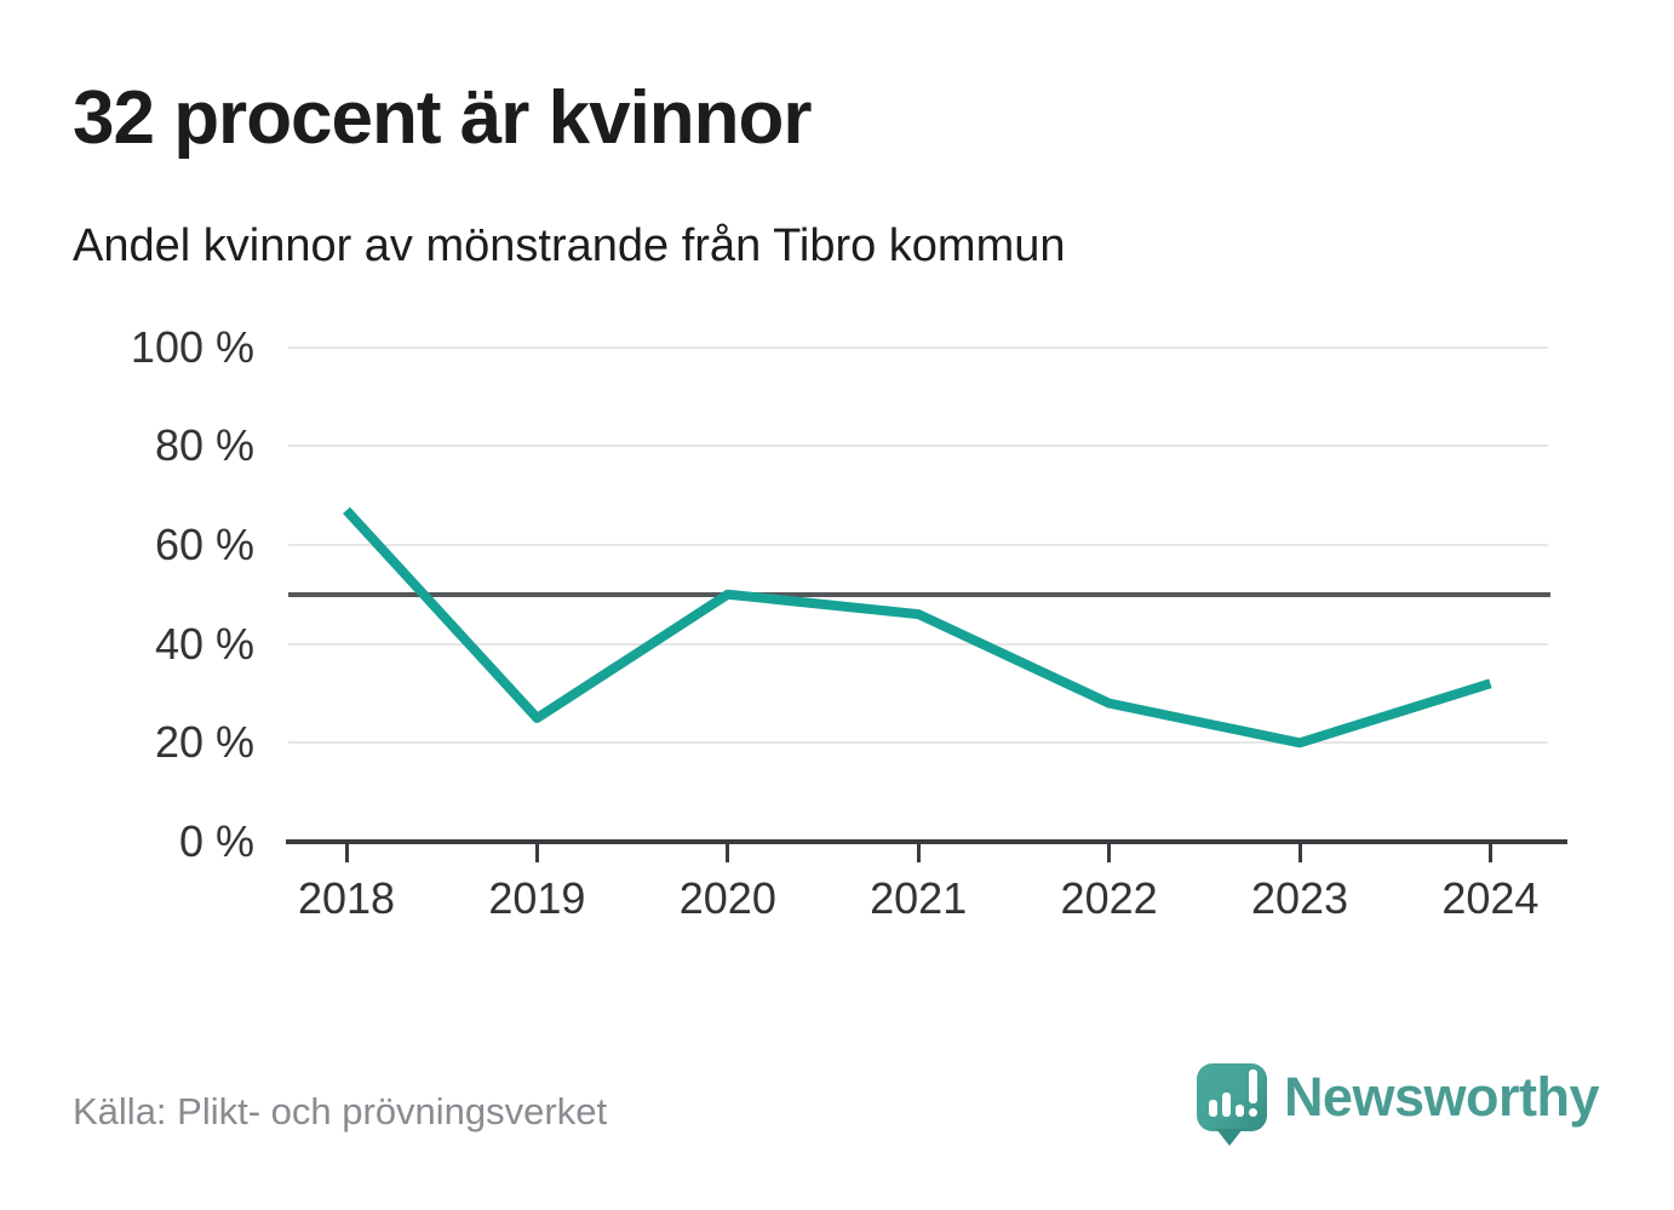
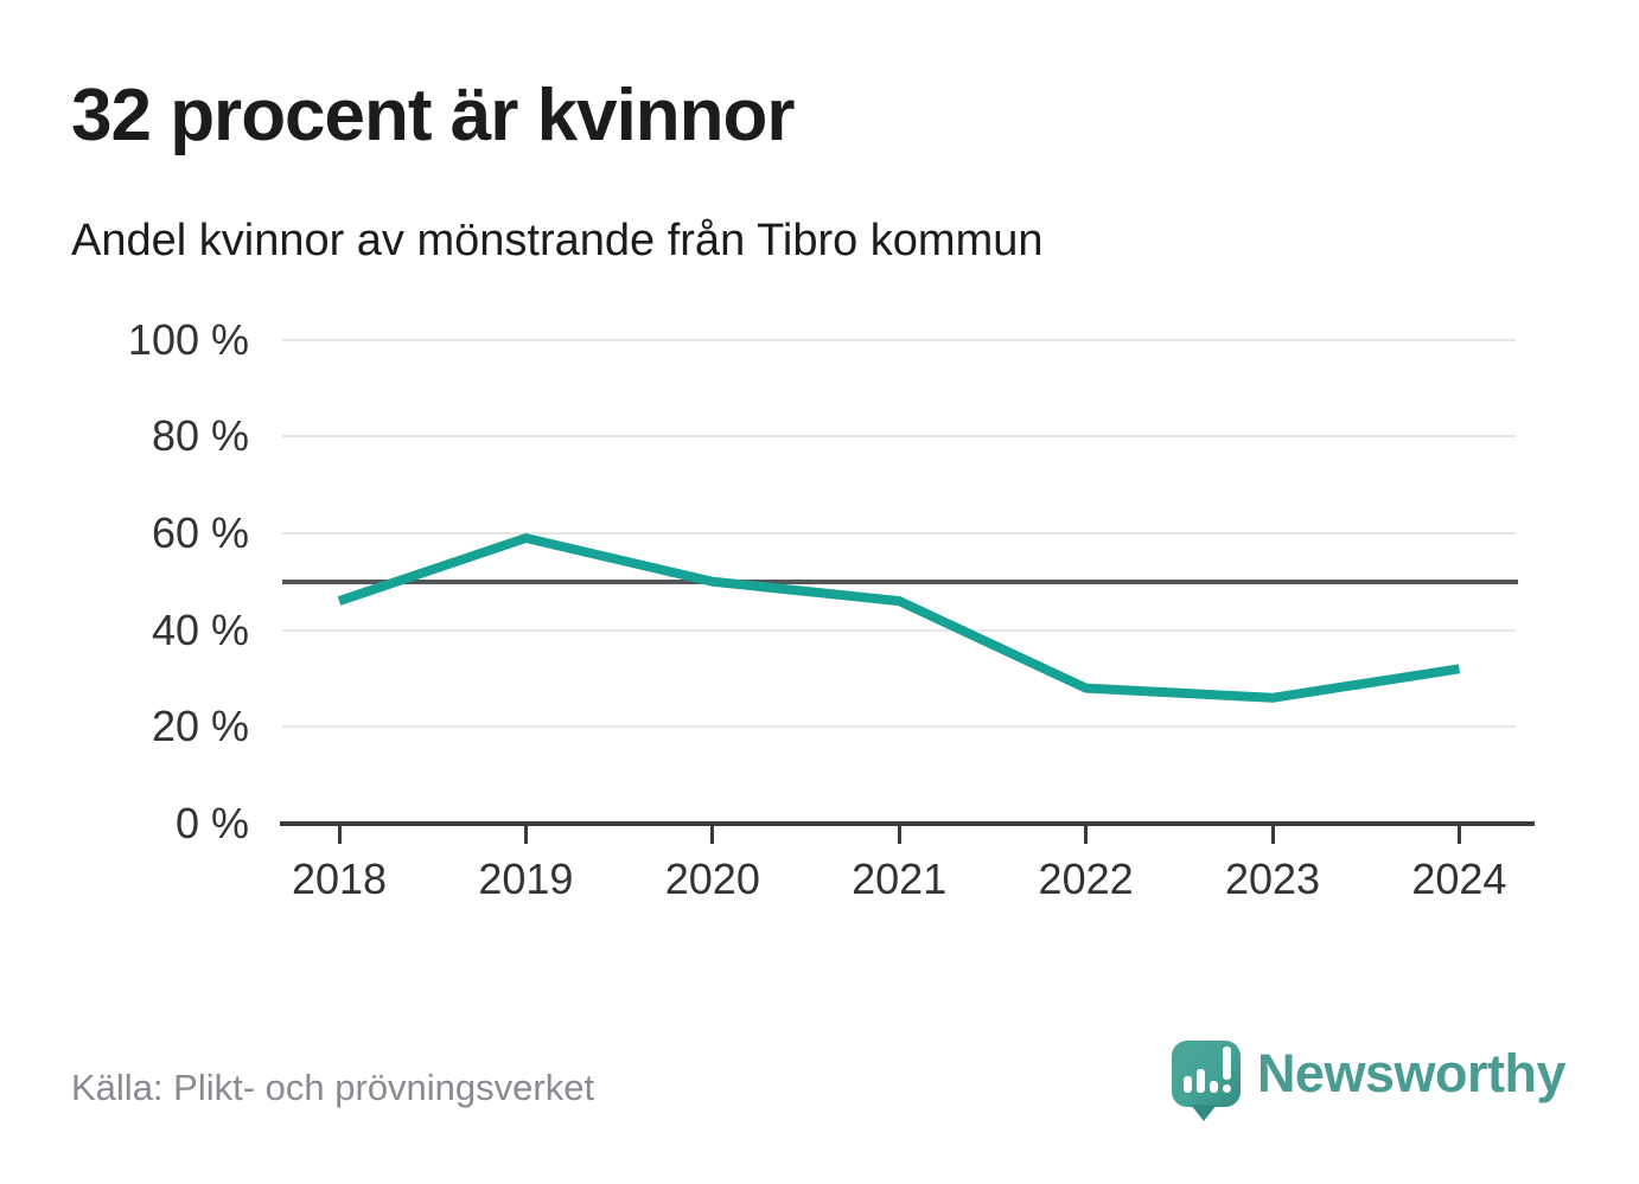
2018: 67% -> 46%
2019: 25% -> 59%
2023: 20% -> 26%
